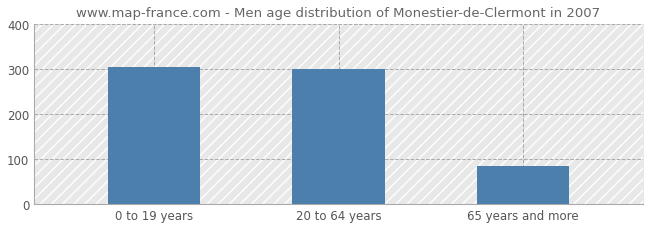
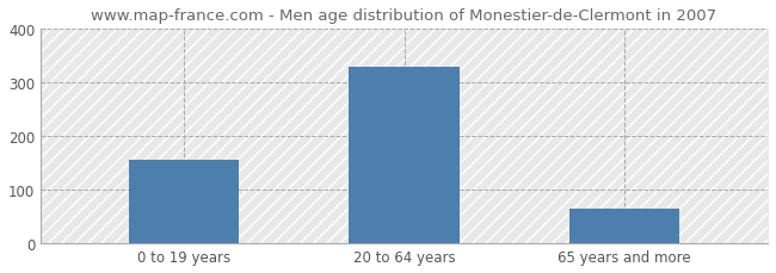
0 to 19 years: 305 -> 155
20 to 64 years: 300 -> 330
65 years and more: 85 -> 65
